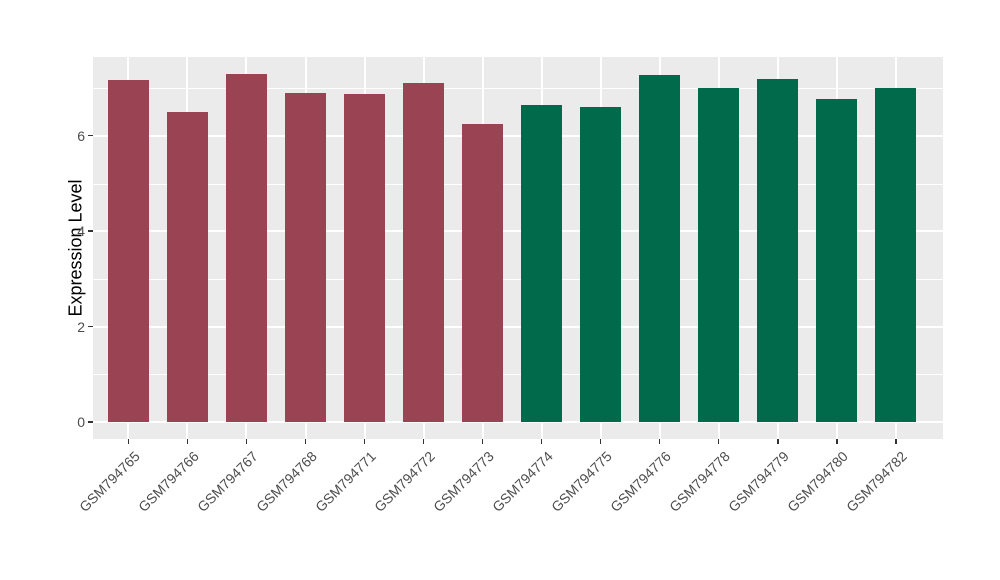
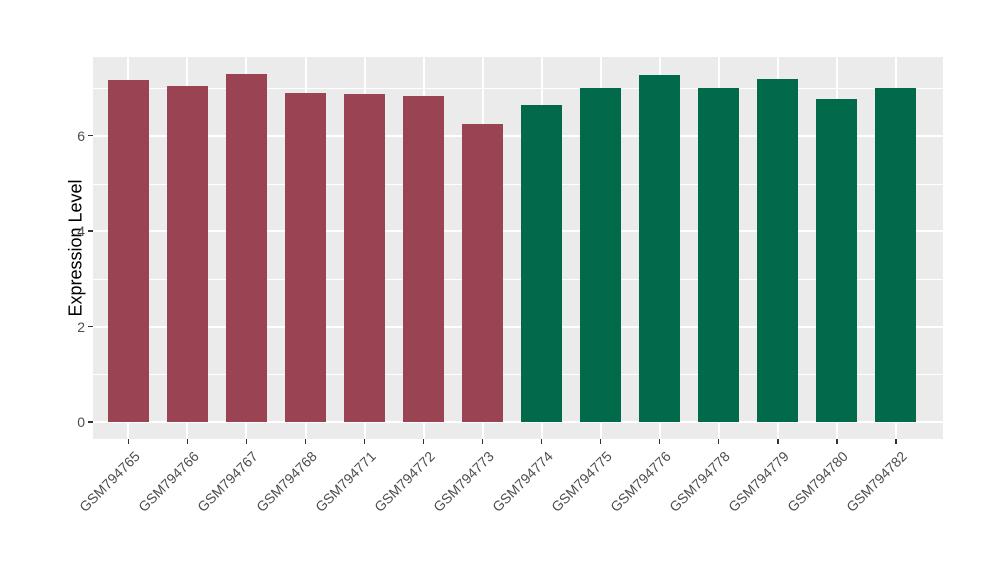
GSM794766: 6.5 -> 7.0
GSM794772: 7.1 -> 6.8
GSM794775: 6.6 -> 7.0
